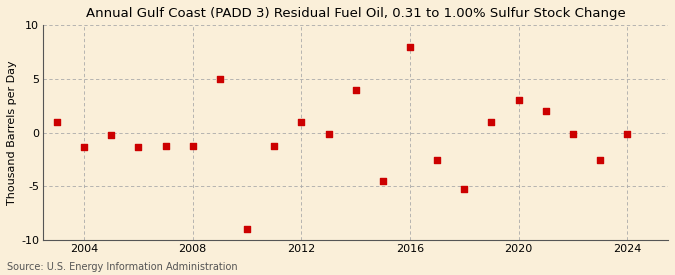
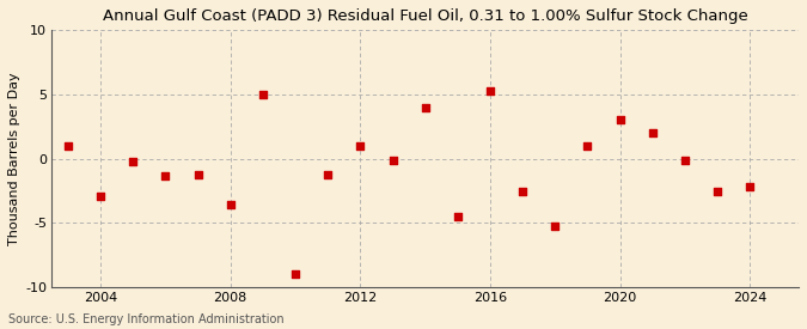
2004: -1.3 -> -2.9
2008: -1.2 -> -3.6
2016: 8.0 -> 5.3
2024: -0.1 -> -2.2
